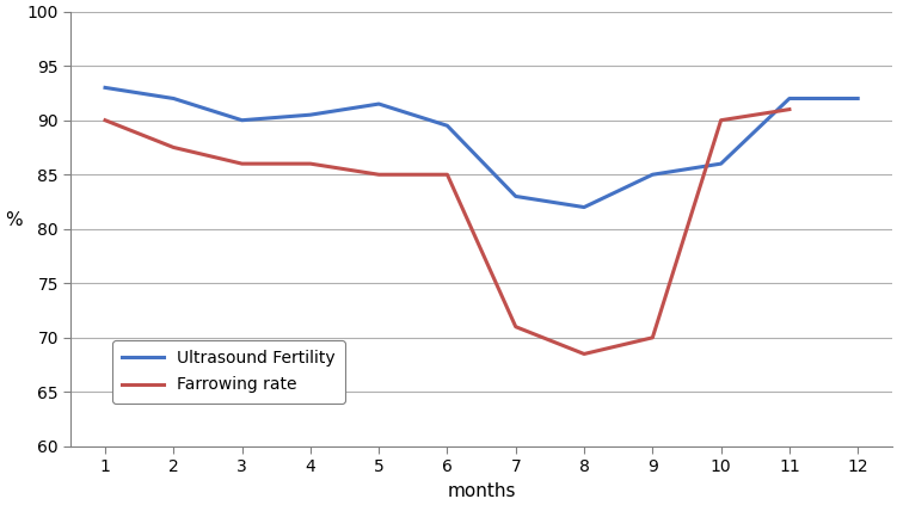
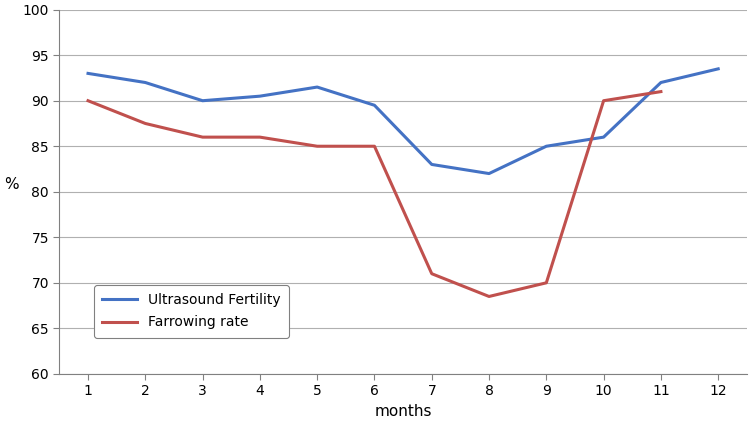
Ultrasound Fertility/12: 92.0 -> 93.5
